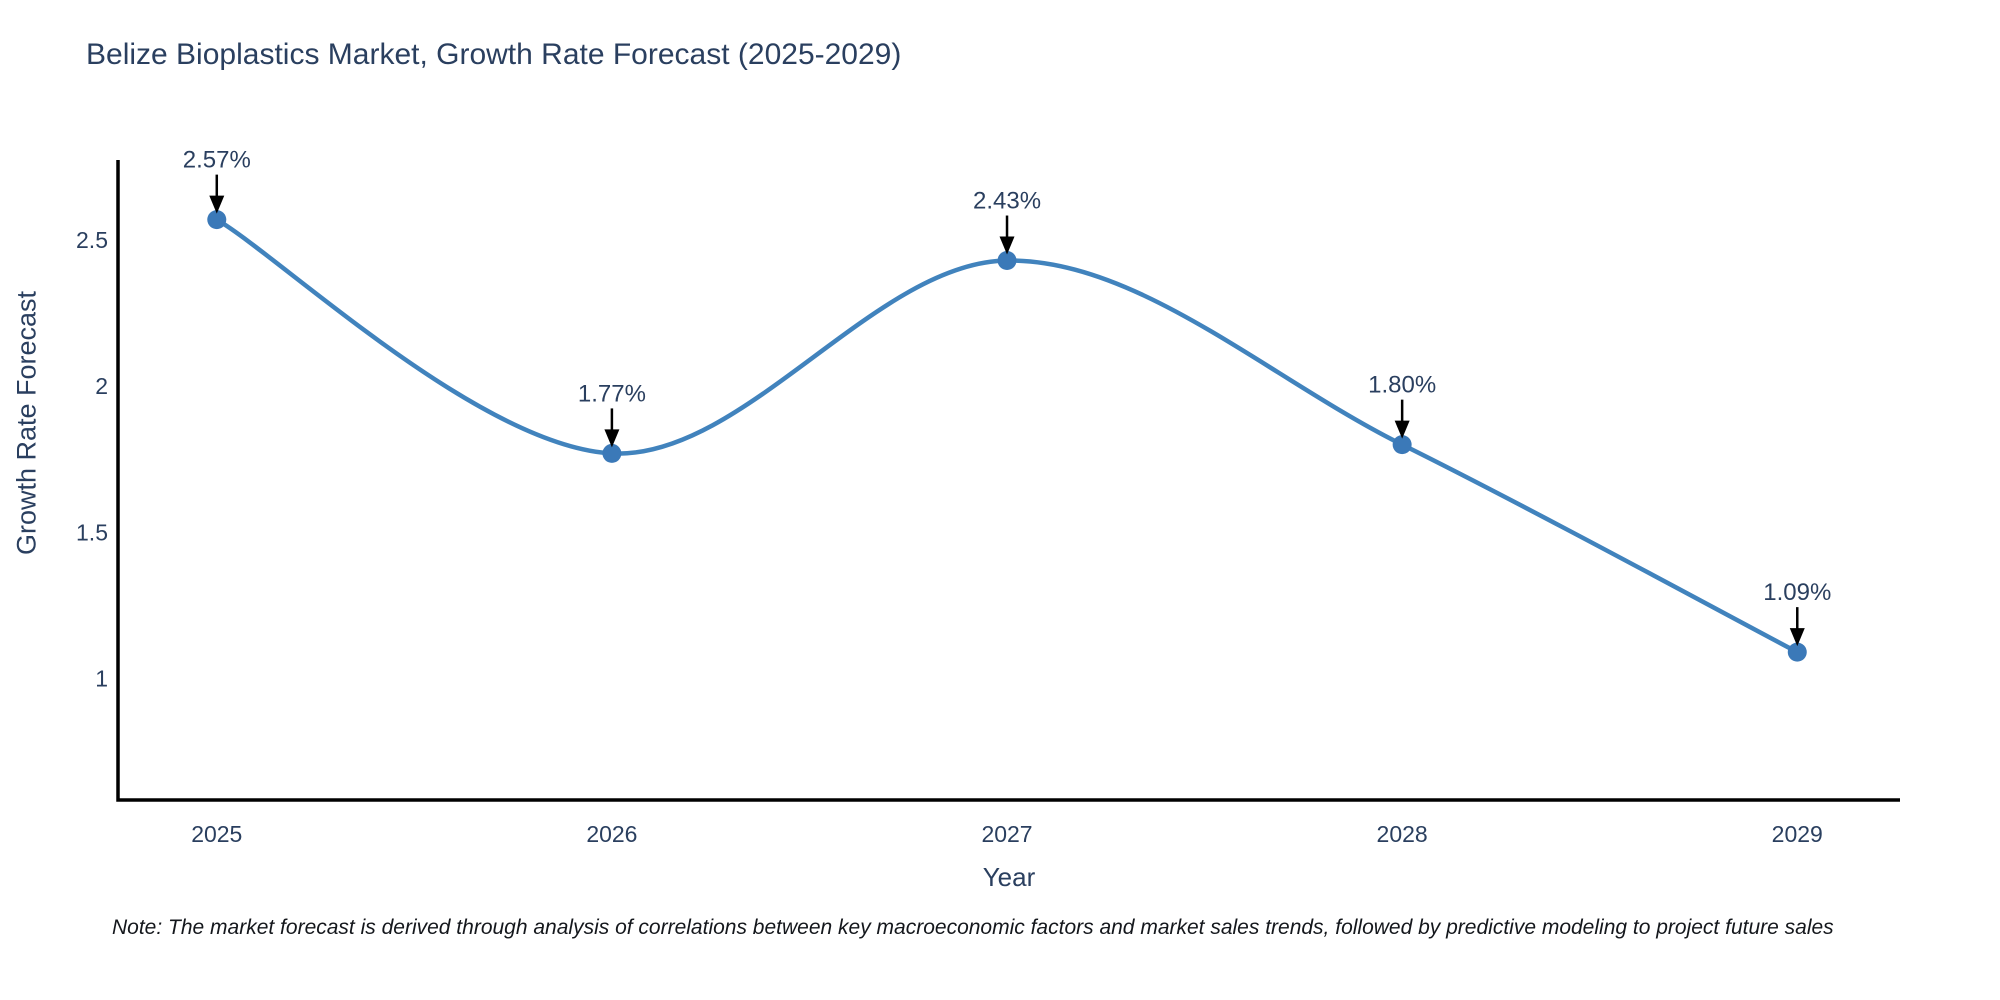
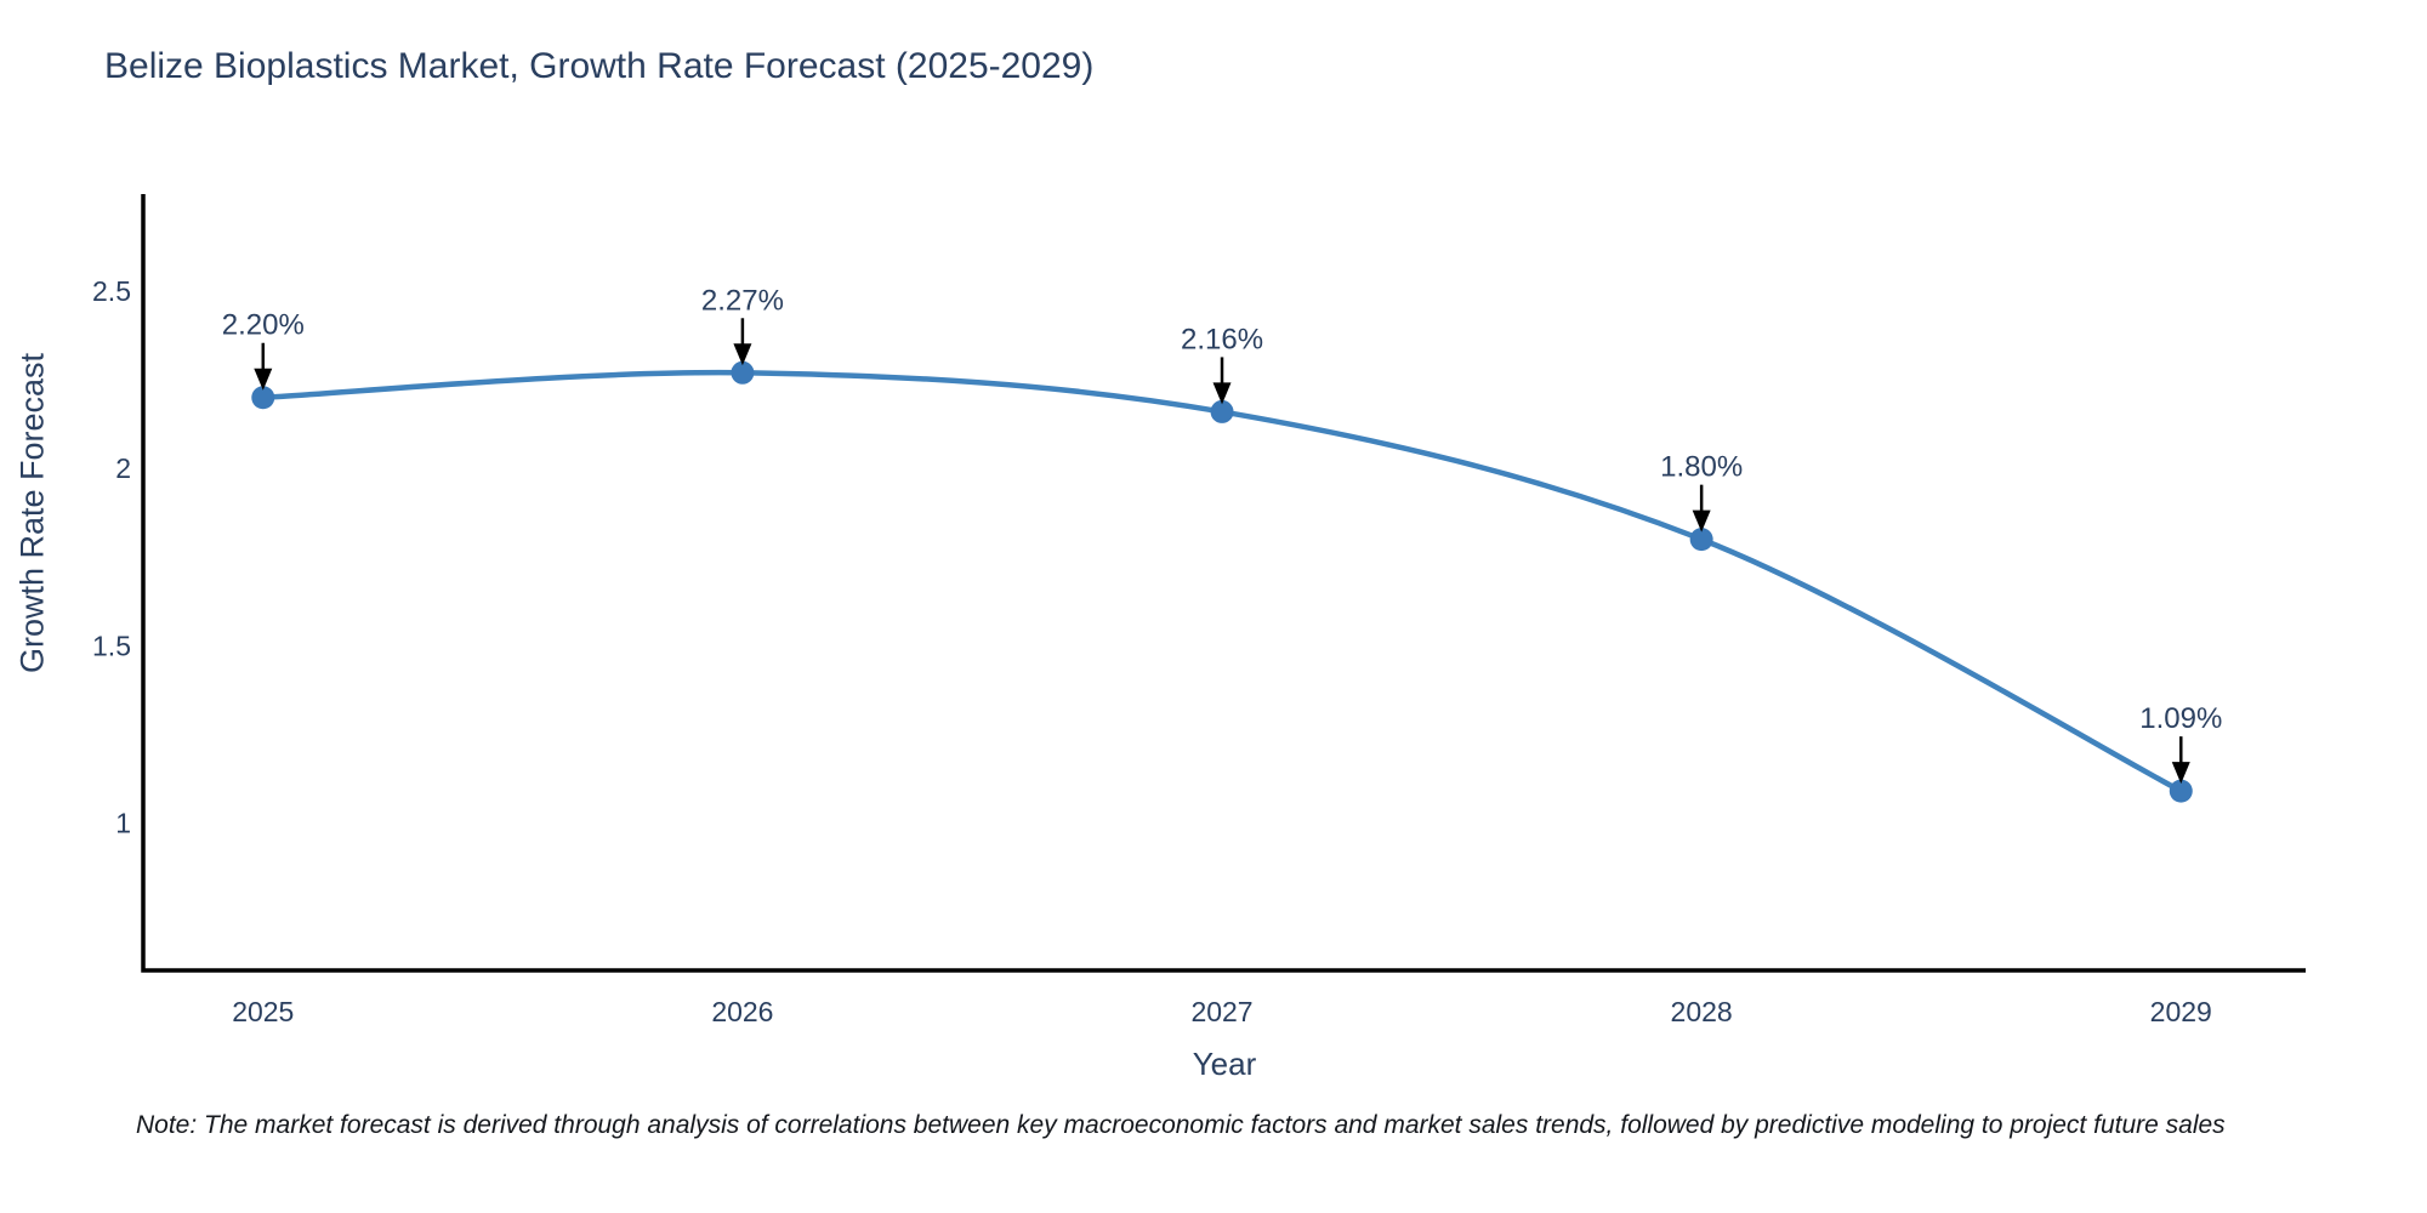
2025: 2.57% -> 2.20%
2026: 1.77% -> 2.27%
2027: 2.43% -> 2.16%
